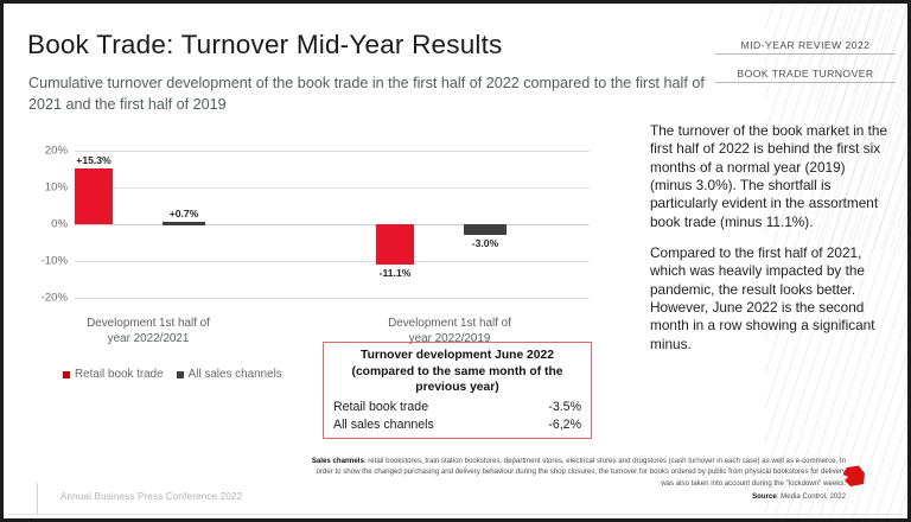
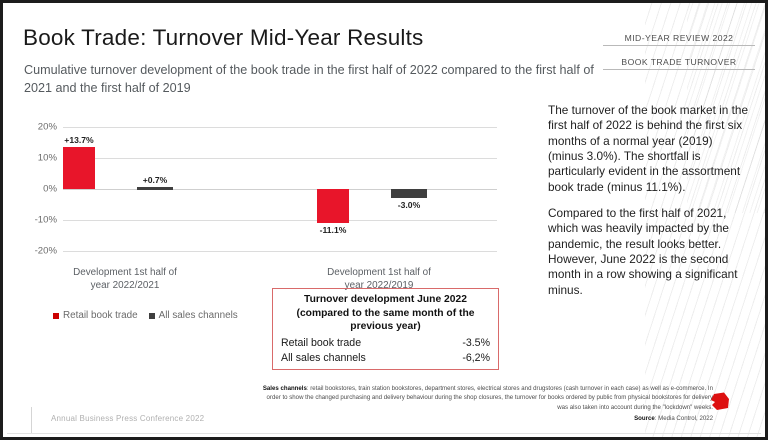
Retail book trade/Development 1st half of year 2022/2021: +15.3% -> +13.7%
